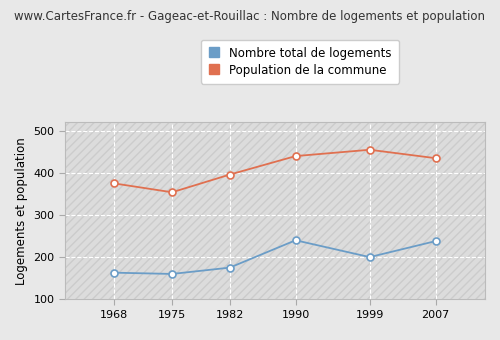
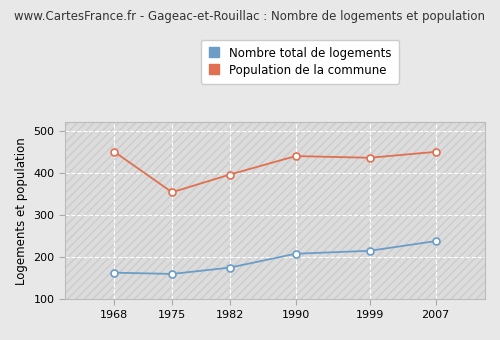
Population de la commune/1968: 375 -> 450
Nombre total de logements/1990: 240 -> 208
Nombre total de logements/1999: 200 -> 215
Population de la commune/1999: 455 -> 436
Population de la commune/2007: 435 -> 450
